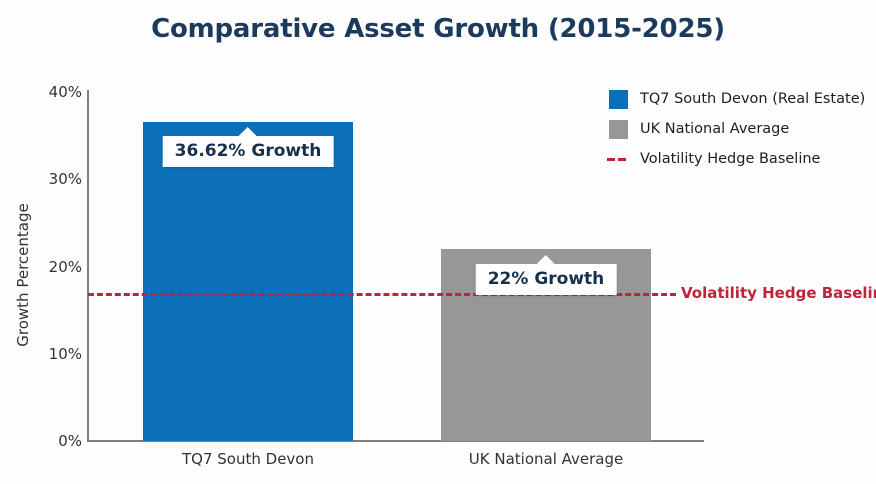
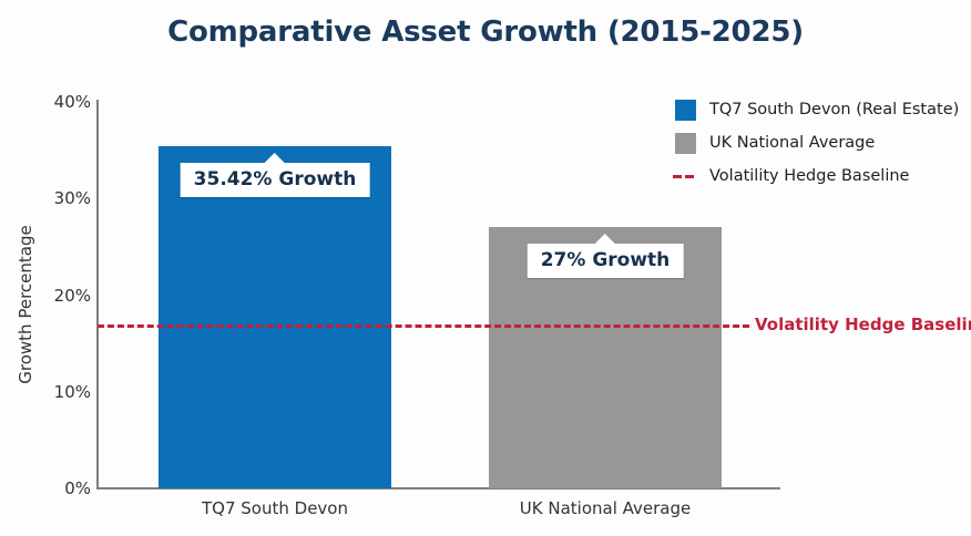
TQ7 South Devon: 36.62% -> 35.42%
UK National Average: 22% -> 27%
